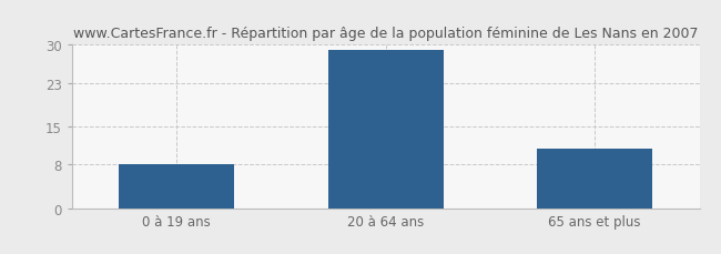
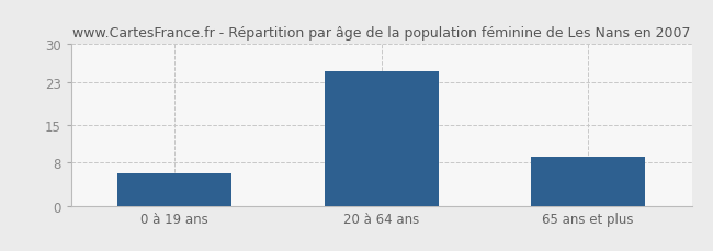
0 à 19 ans: 8 -> 6
20 à 64 ans: 29 -> 25
65 ans et plus: 11 -> 9
